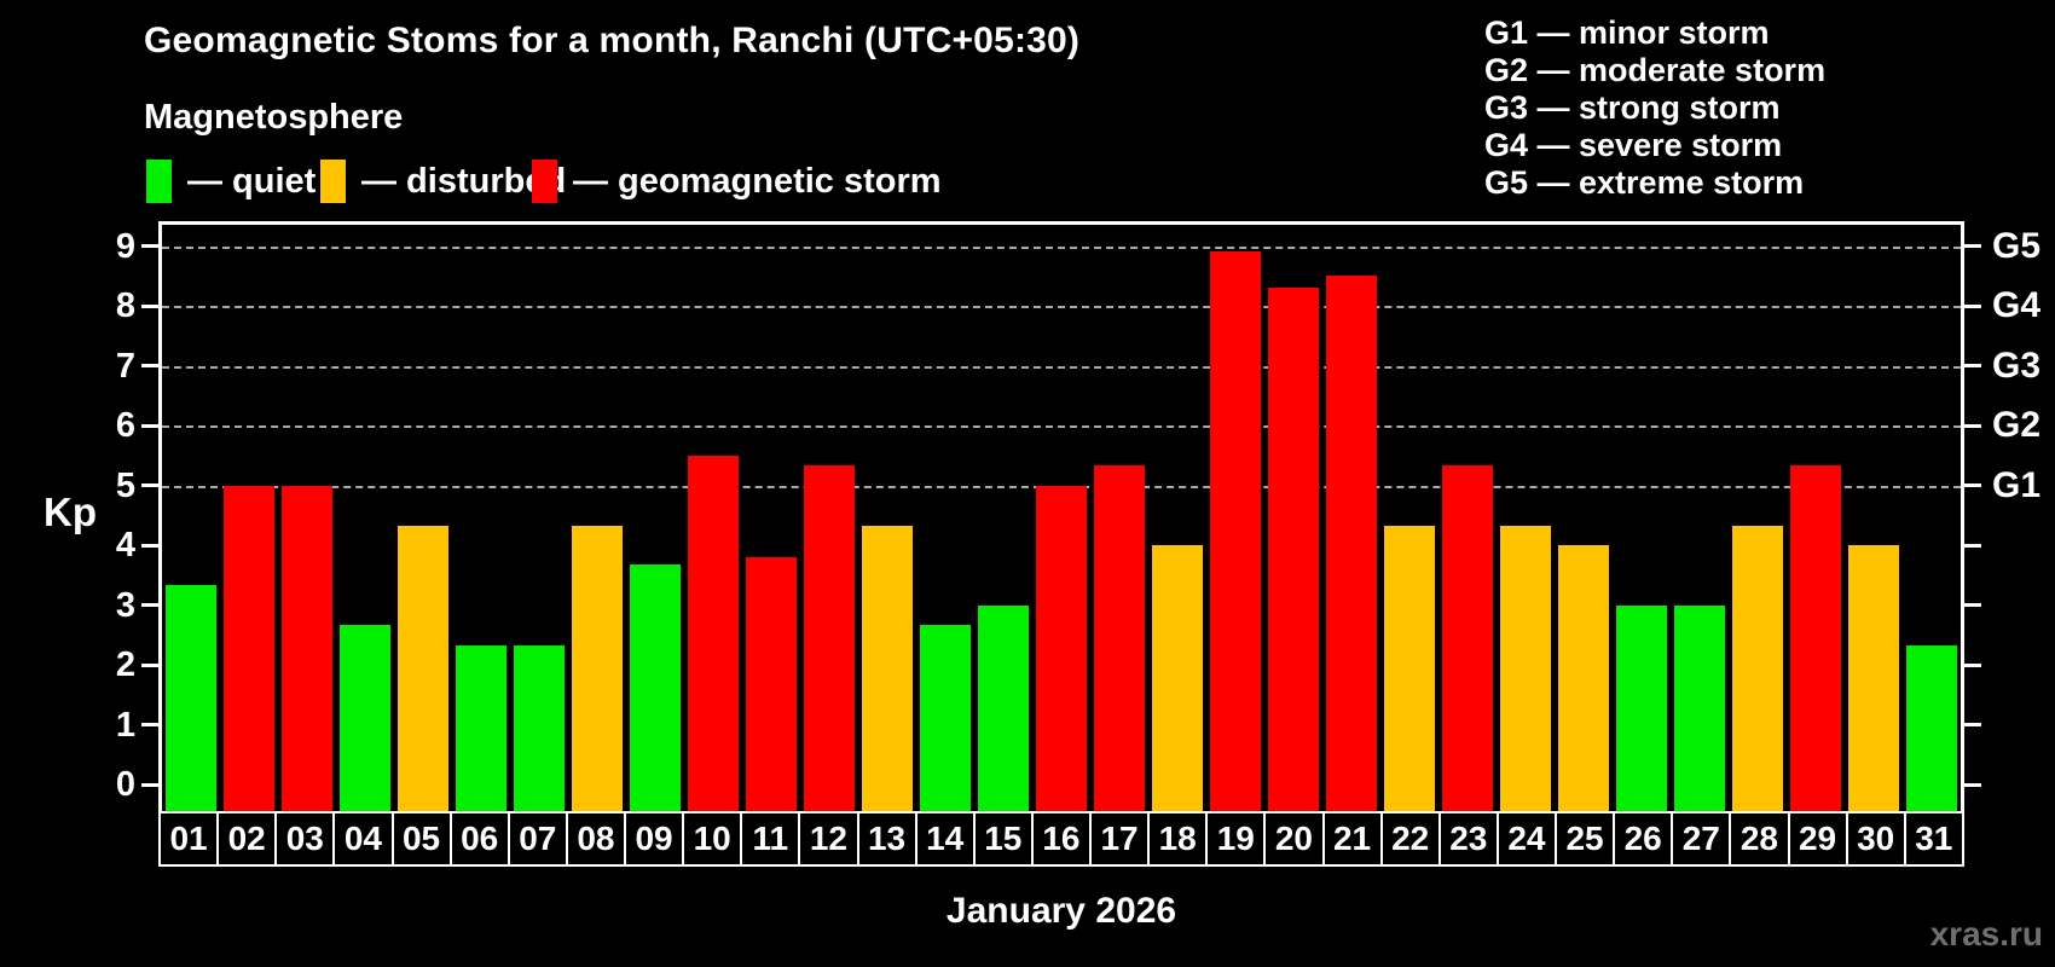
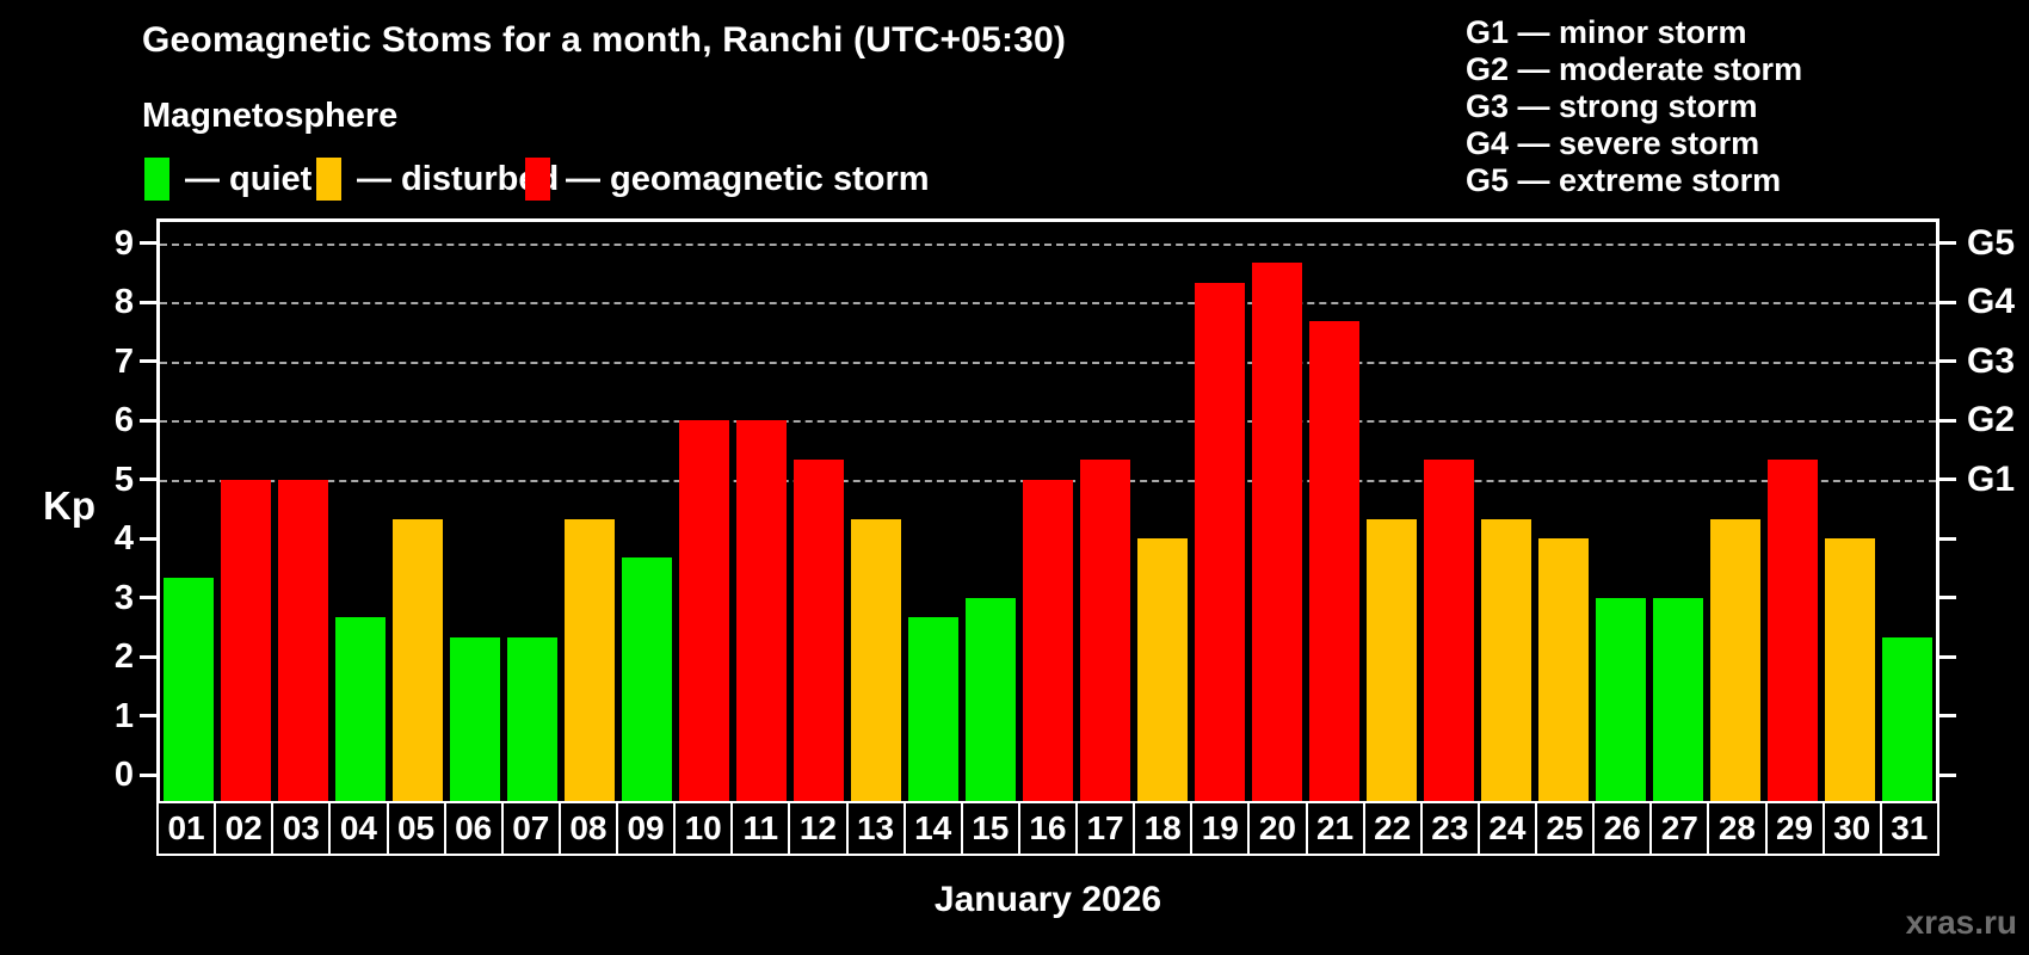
10: 5.5 -> 6.0
11: 3.8 -> 6.0
19: 8.9 -> 8.3
20: 8.3 -> 8.7
21: 8.5 -> 7.7
